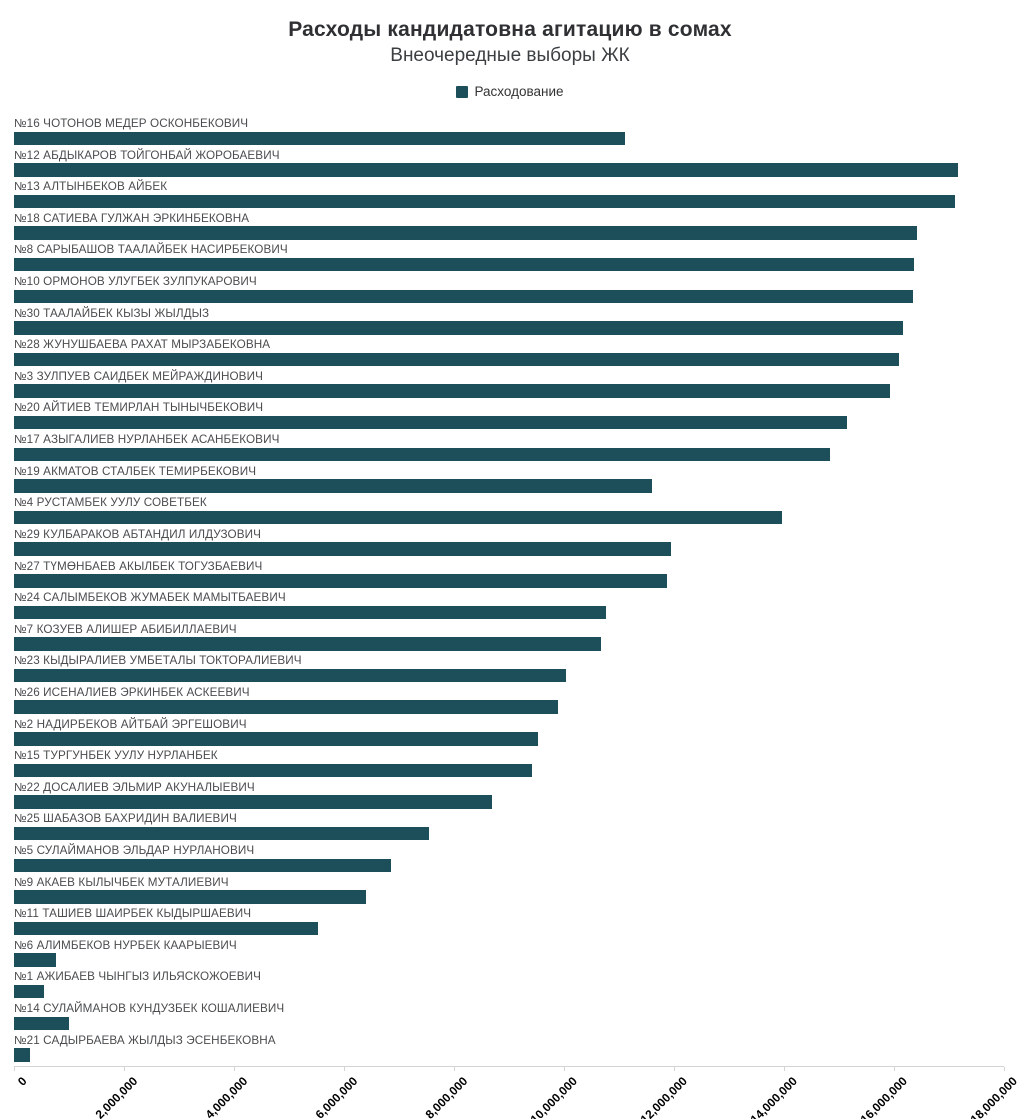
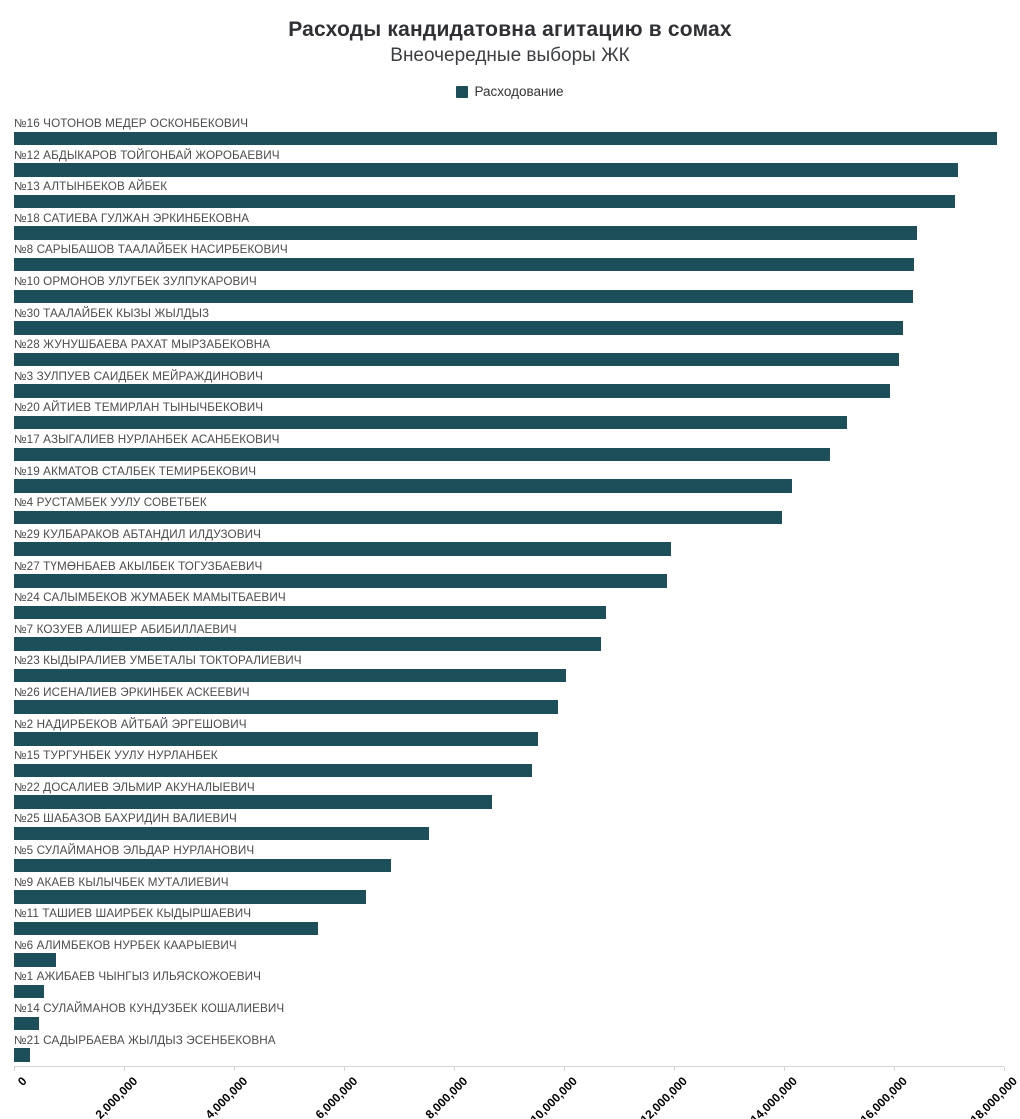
№16 ЧОТОНОВ МЕДЕР ОСКОНБЕКОВИЧ: 11100000 -> 17900000
№19 АКМАТОВ СТАЛБЕК ТЕМИРБЕКОВИЧ: 11600000 -> 14200000
№14 СУЛАЙМАНОВ КУНДУЗБЕК КОШАЛИЕВИЧ: 1000000 -> 400000
